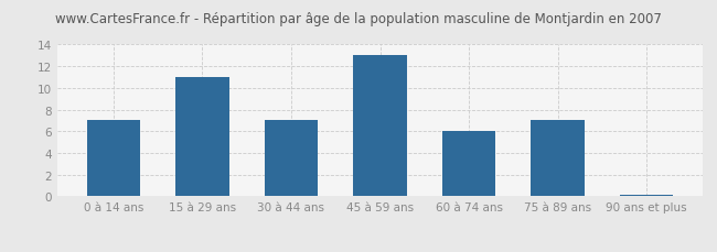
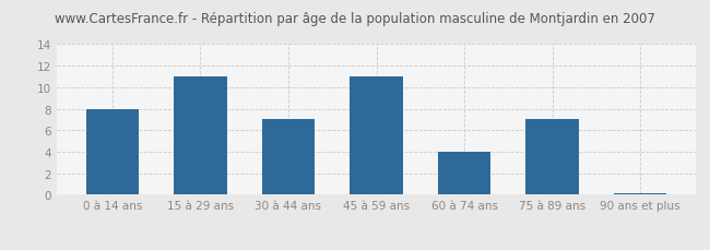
0 à 14 ans: 7.0 -> 8.0
45 à 59 ans: 13.0 -> 11.0
60 à 74 ans: 6.0 -> 4.0
